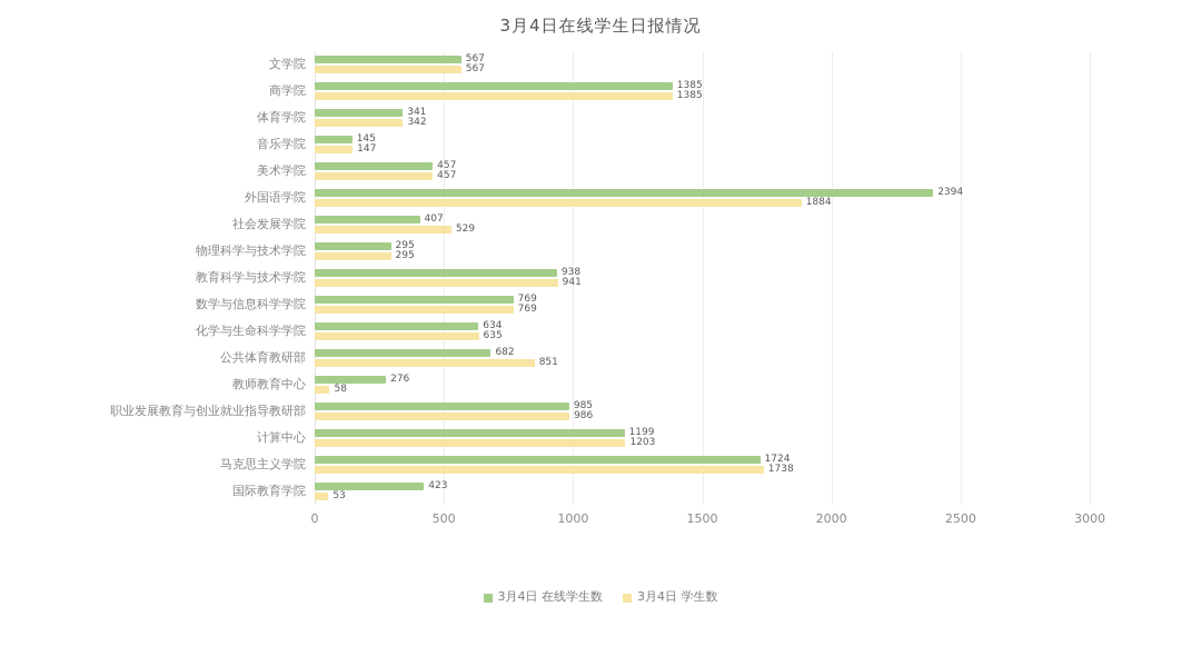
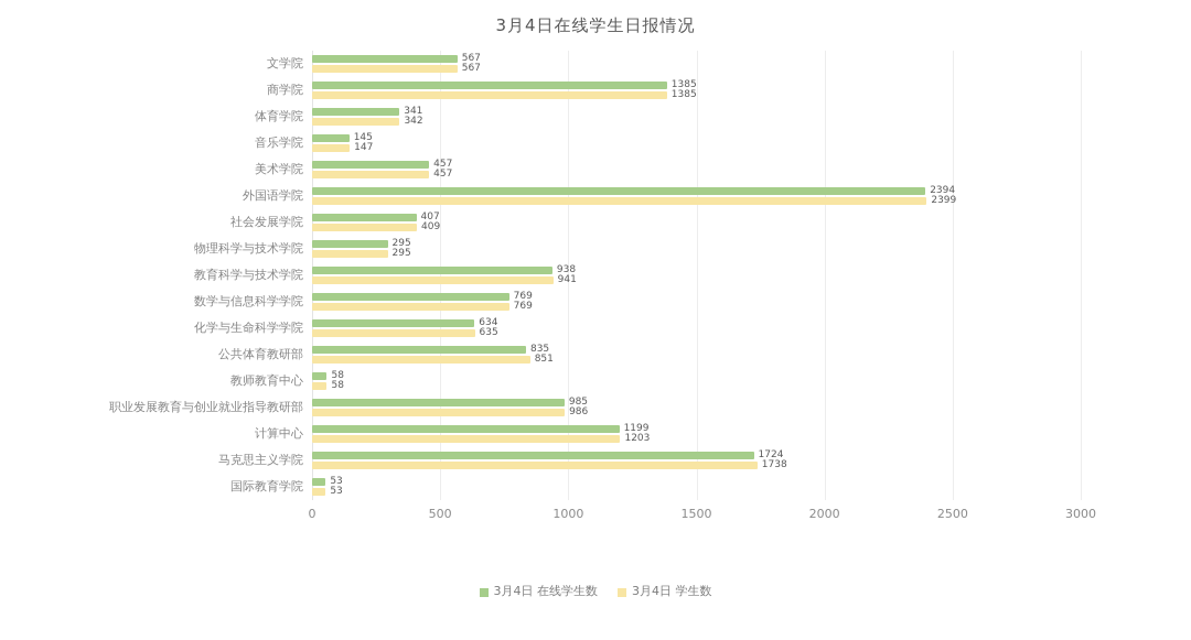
3月4日 学生数/外国语学院: 1884 -> 2399
3月4日 学生数/社会发展学院: 529 -> 409
3月4日 在线学生数/公共体育教研部: 682 -> 835
3月4日 在线学生数/教师教育中心: 276 -> 58
3月4日 在线学生数/国际教育学院: 423 -> 53
